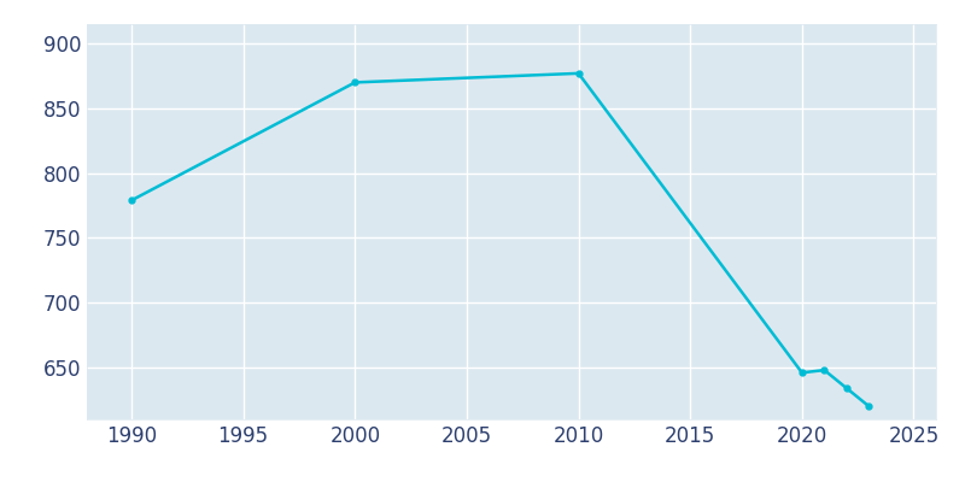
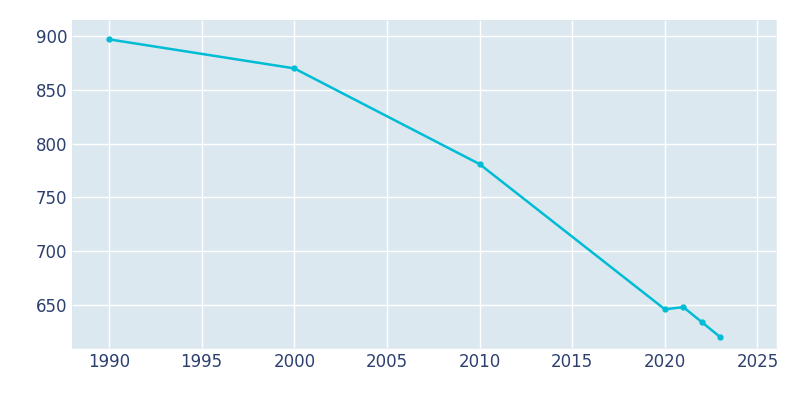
1990: 779 -> 897
2010: 877 -> 781
